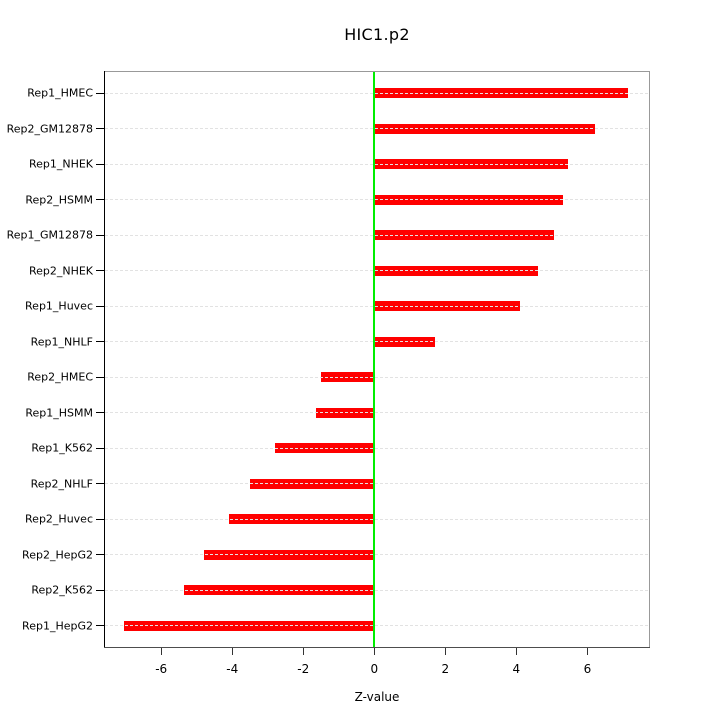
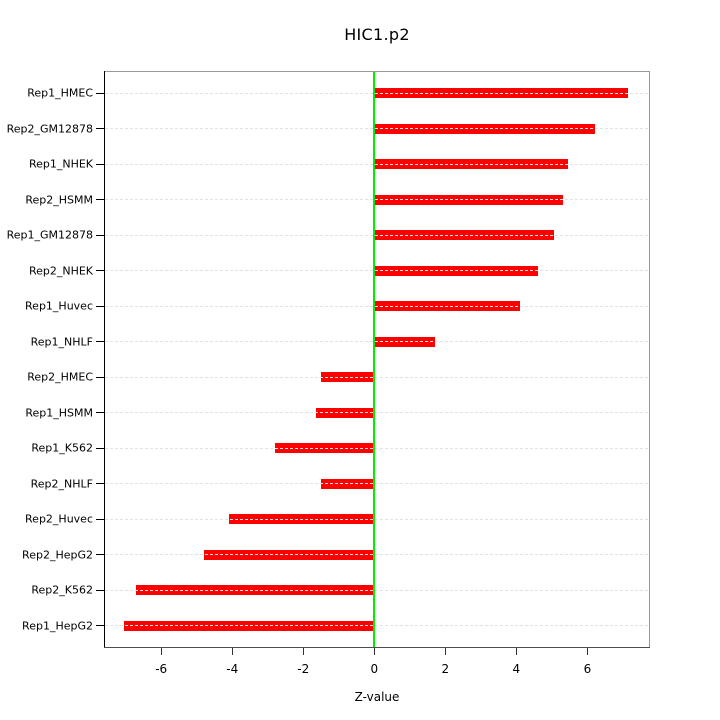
Rep2_NHLF: -3.5 -> -1.5
Rep2_K562: -5.3 -> -6.7
